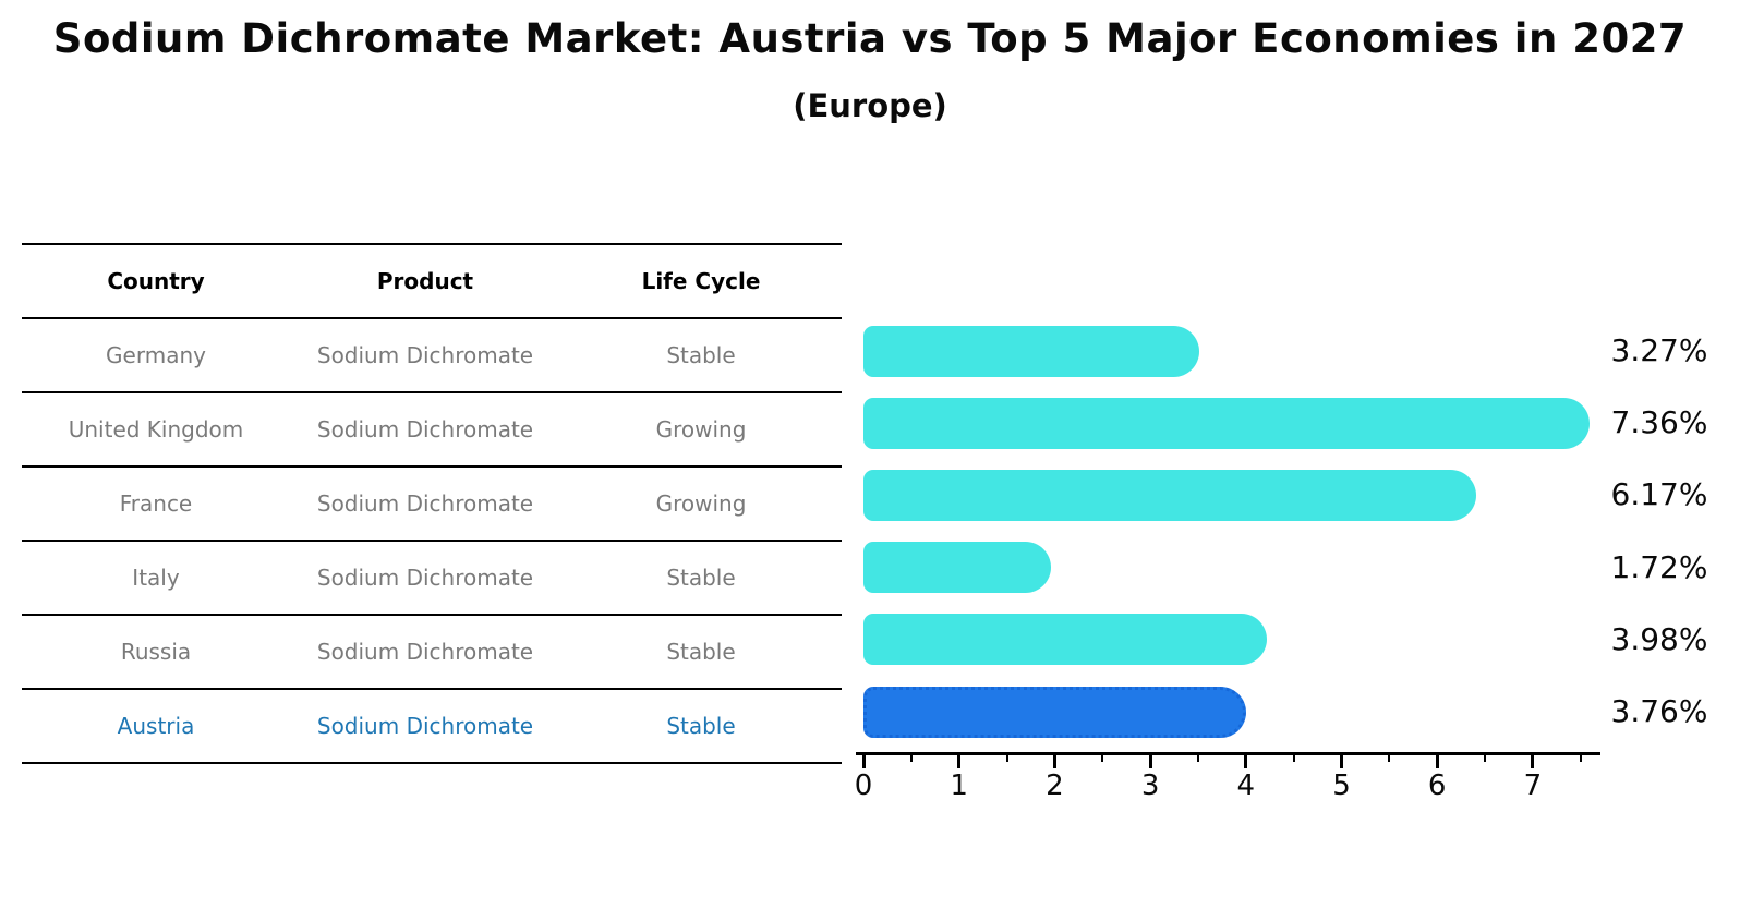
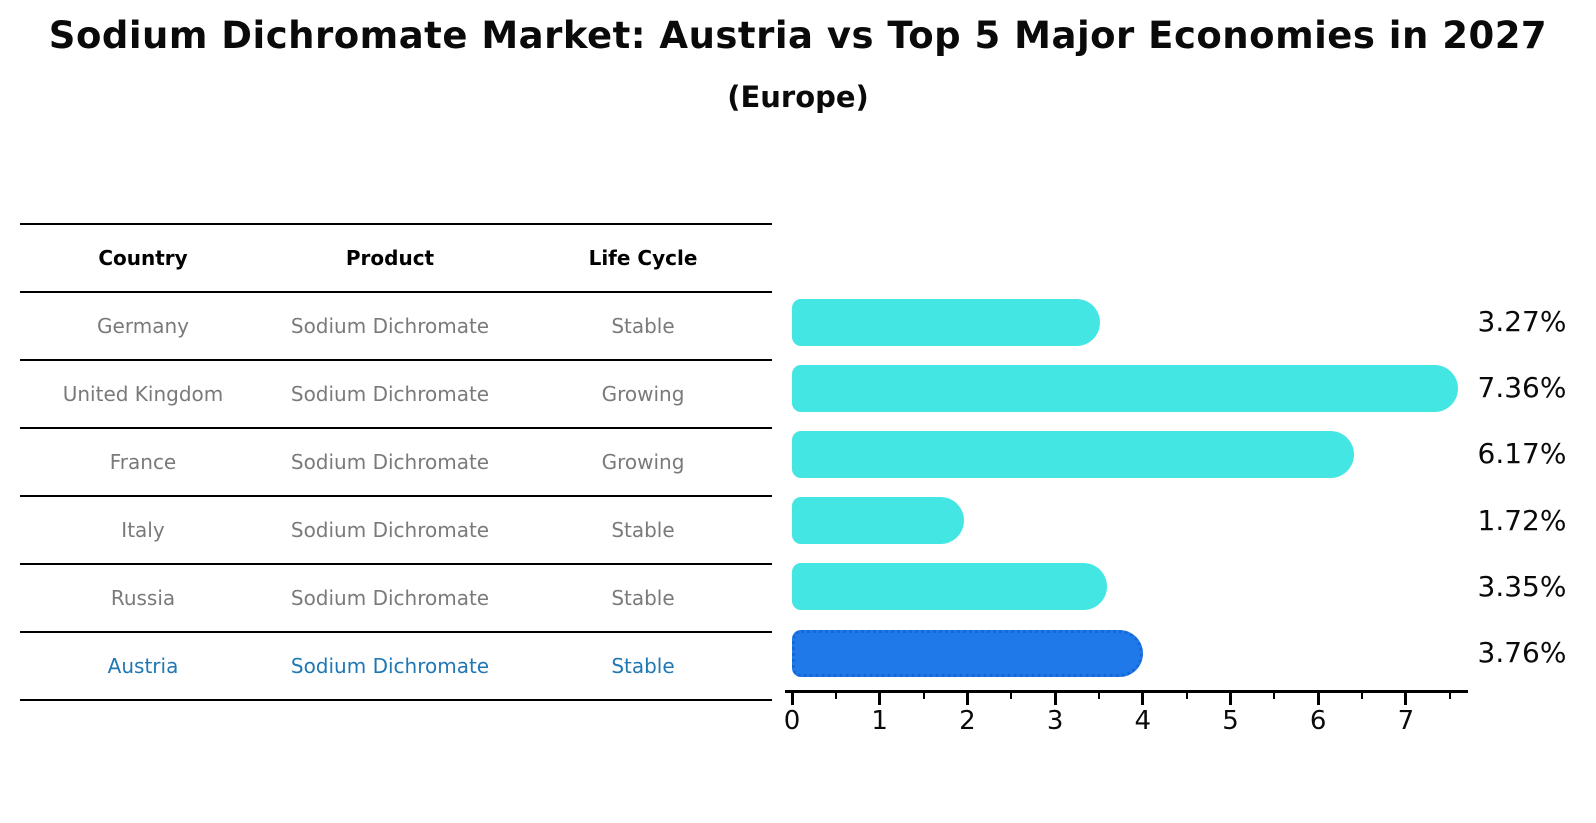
Russia: 3.98% -> 3.35%
